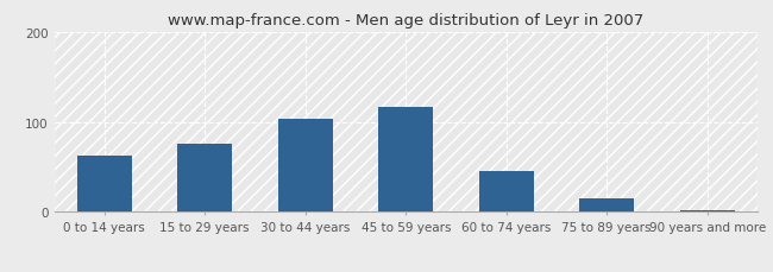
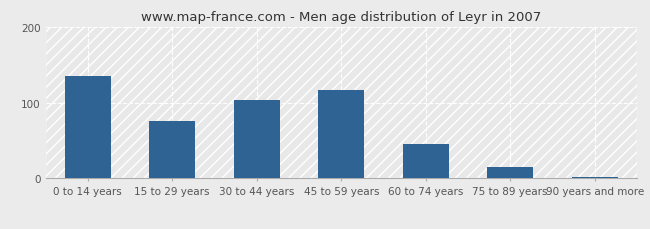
0 to 14 years: 62 -> 135
